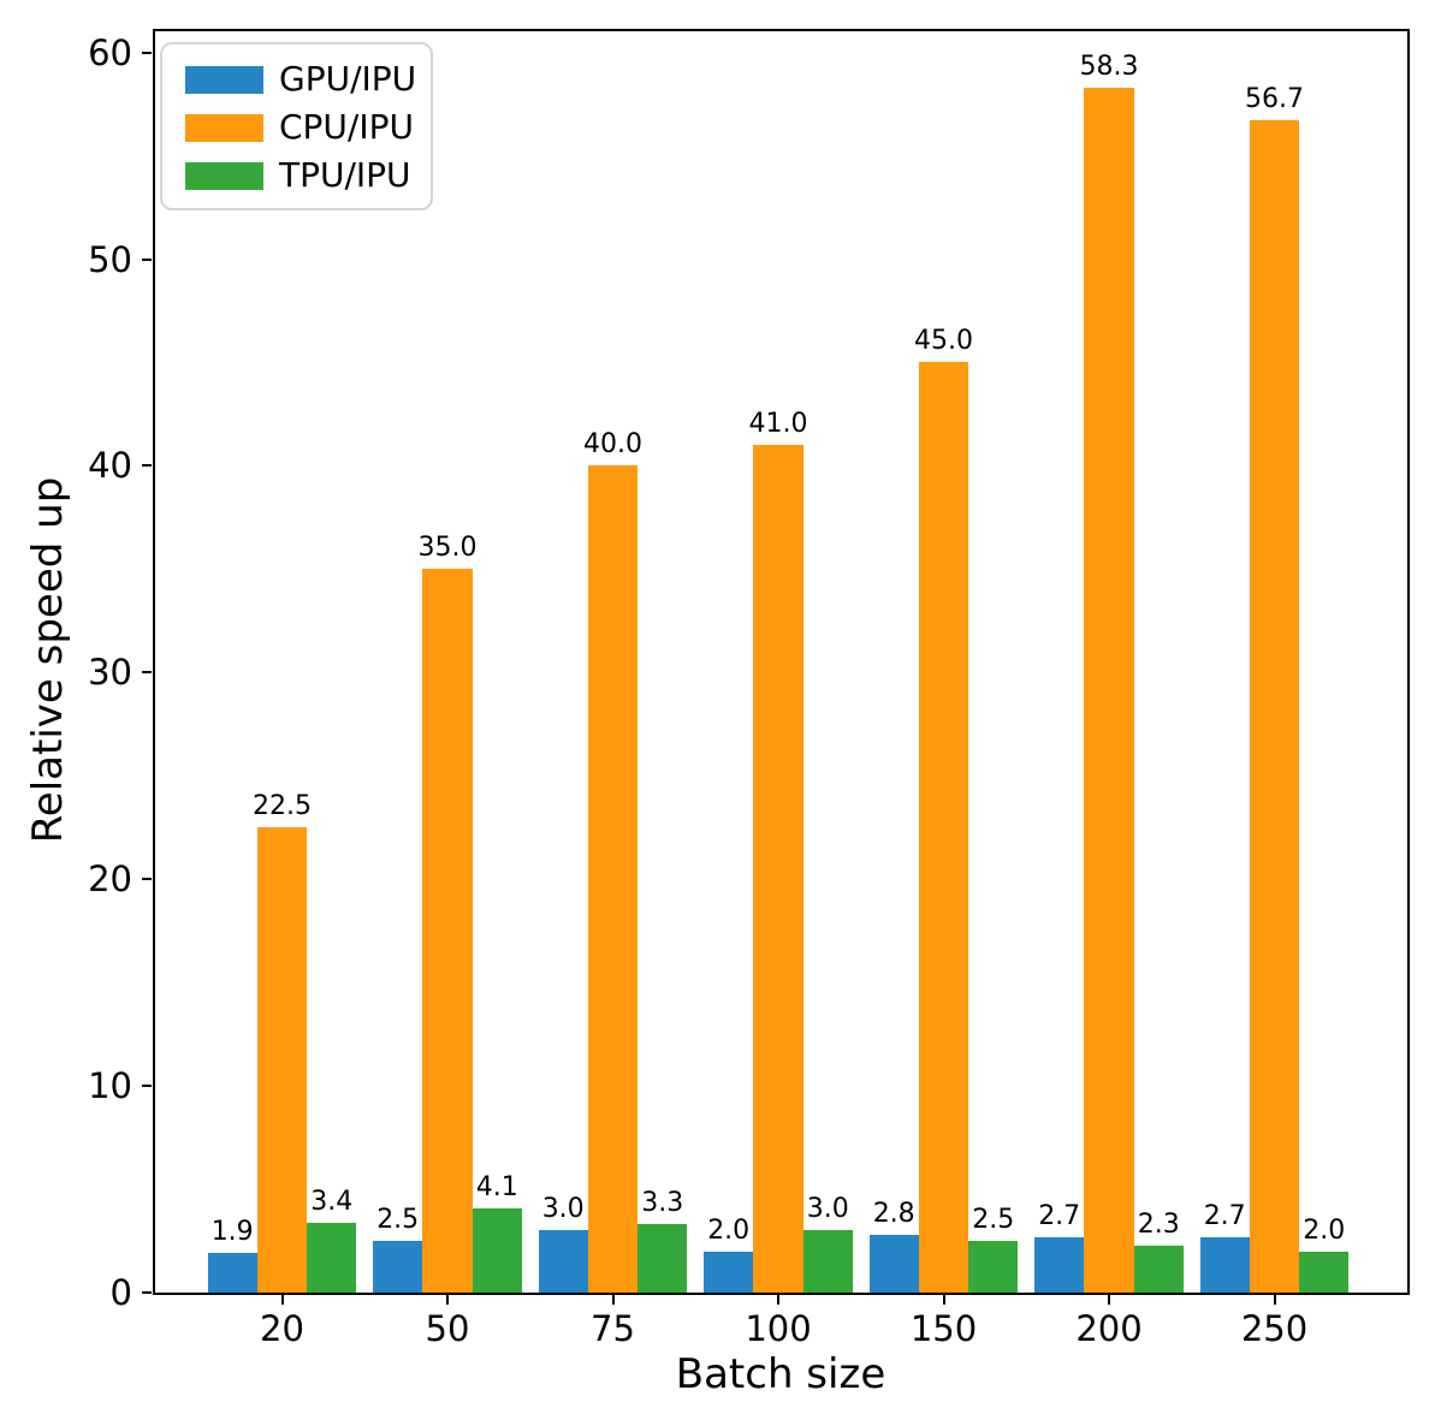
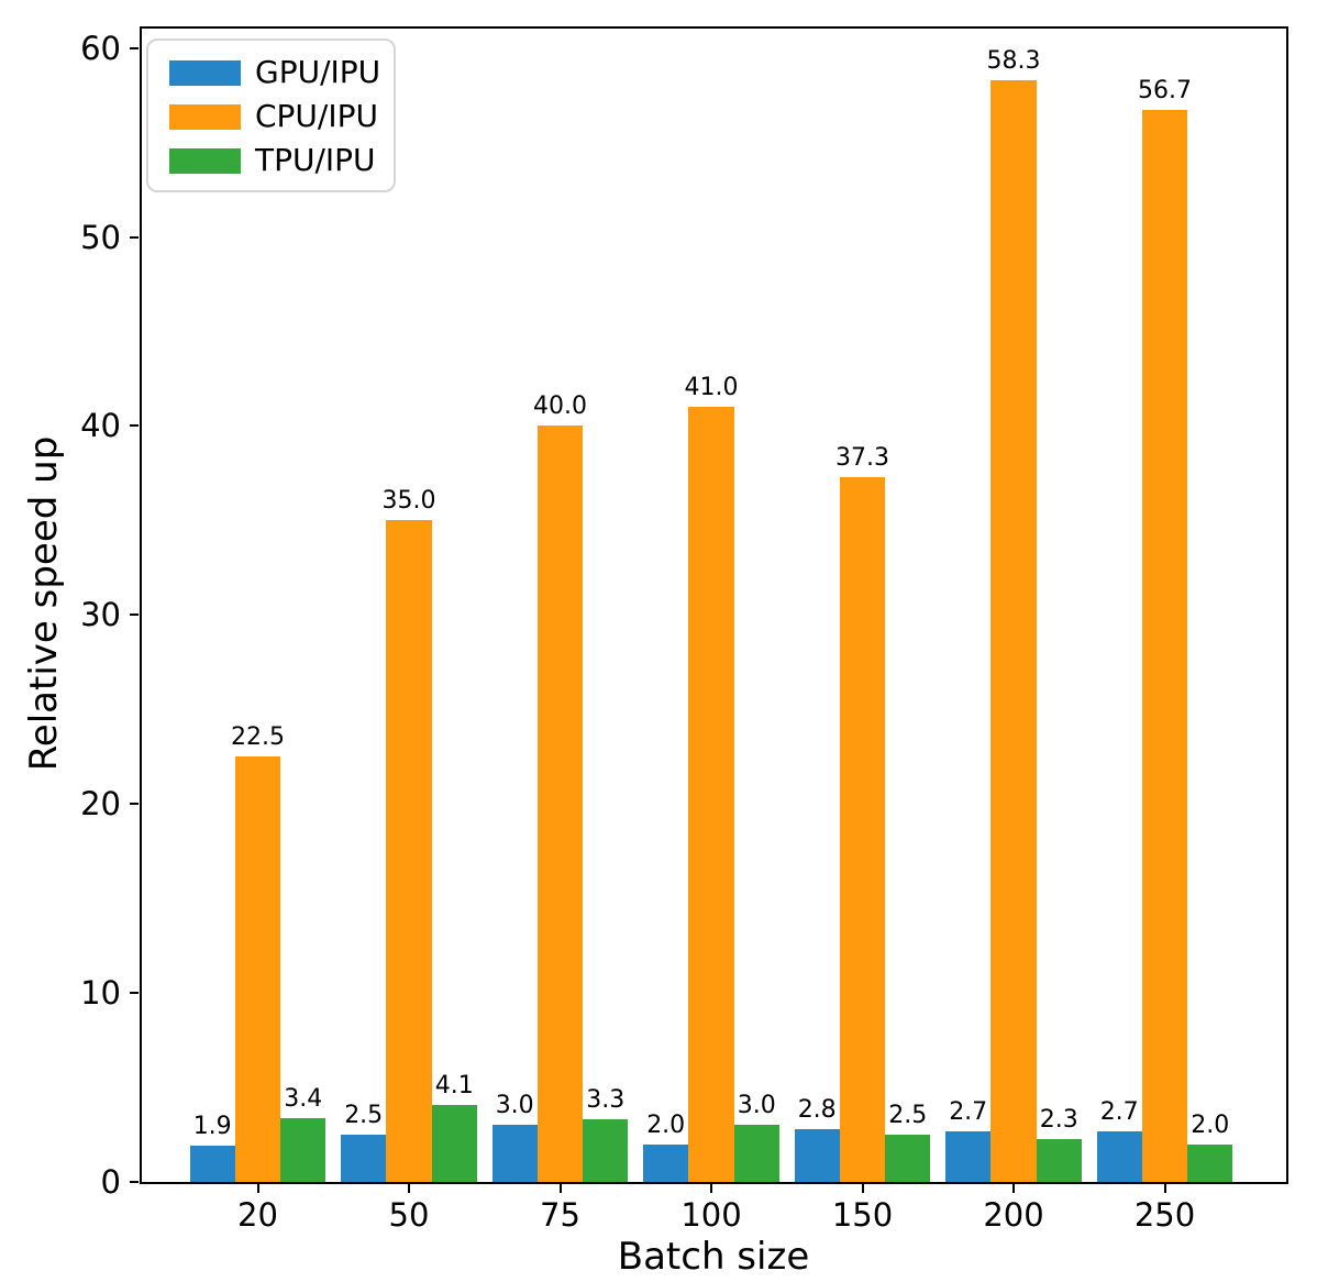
CPU/IPU/150: 45.0 -> 37.3
